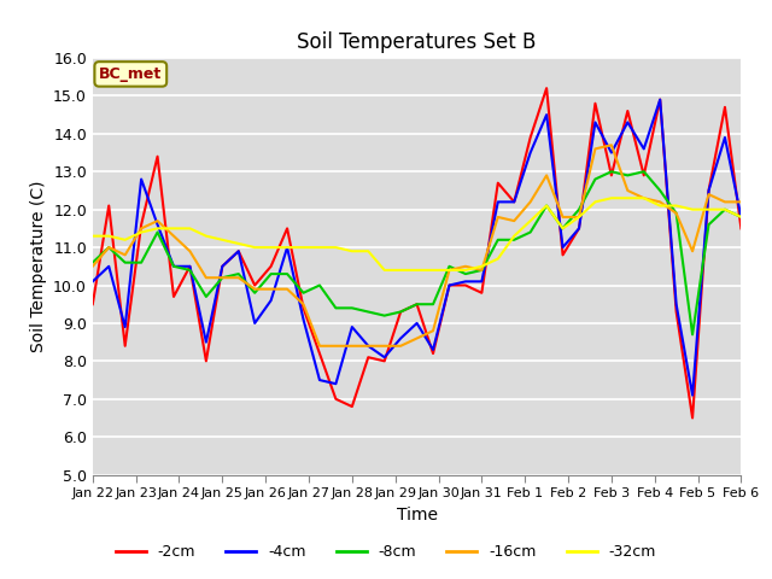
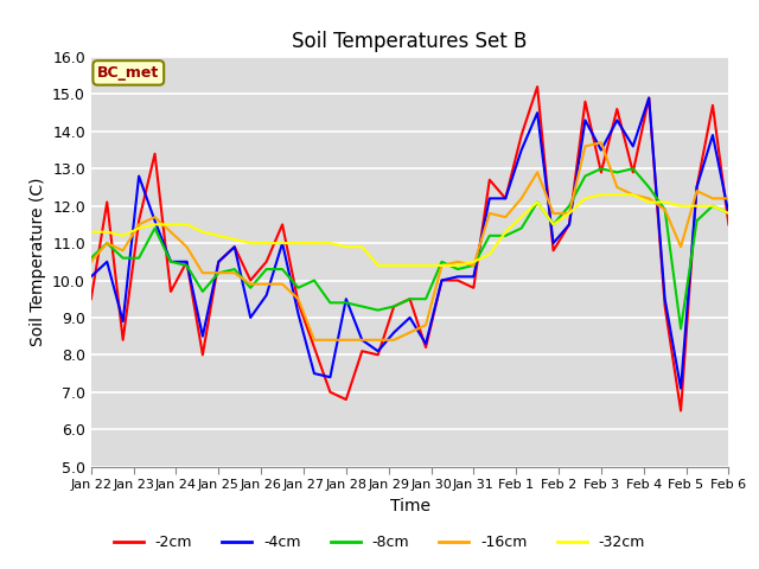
-4cm/Jan 28: 8.9 -> 9.5
